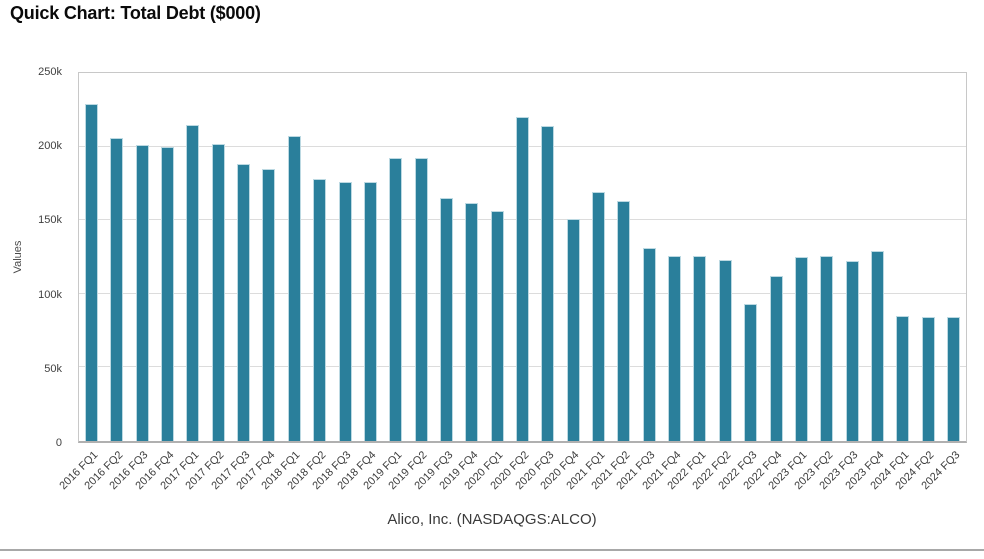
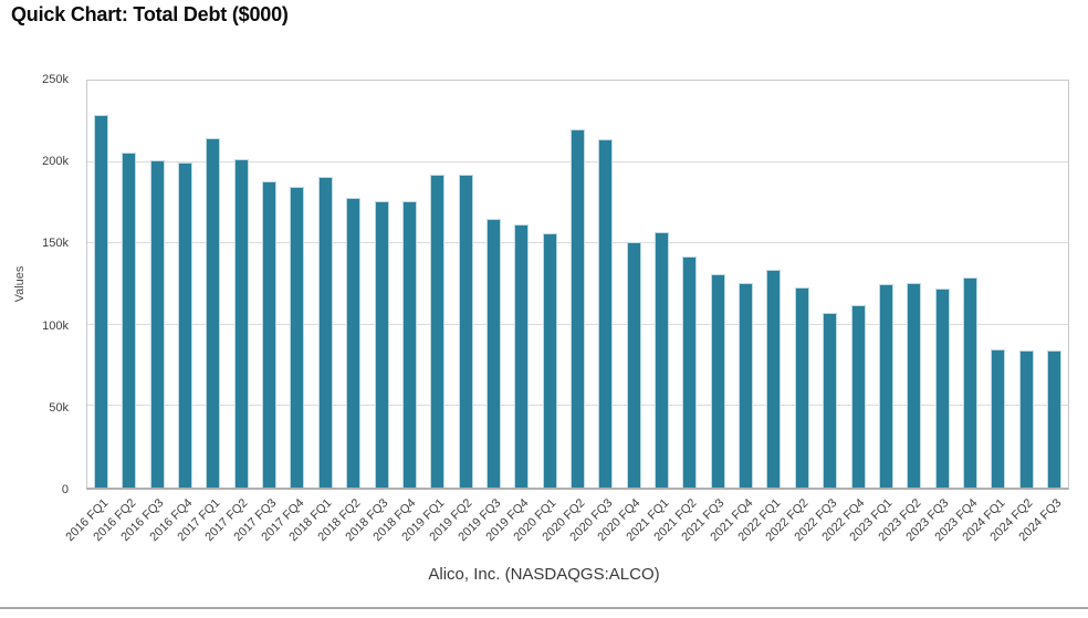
2018 FQ1: 207k -> 191k
2021 FQ1: 169k -> 157k
2021 FQ2: 163k -> 142k
2022 FQ1: 126k -> 134k
2022 FQ3: 93k -> 107k
